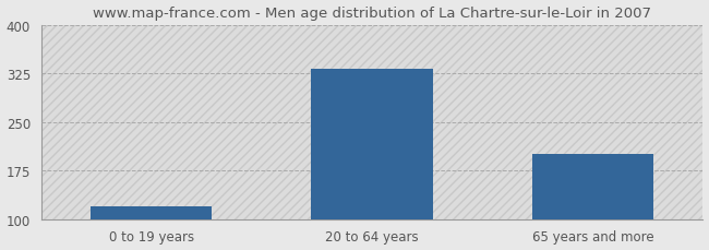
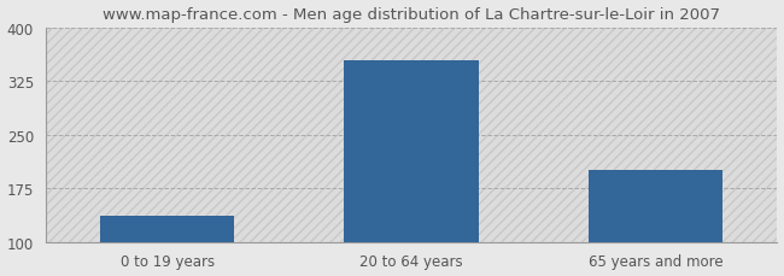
0 to 19 years: 120 -> 136
20 to 64 years: 332 -> 354
